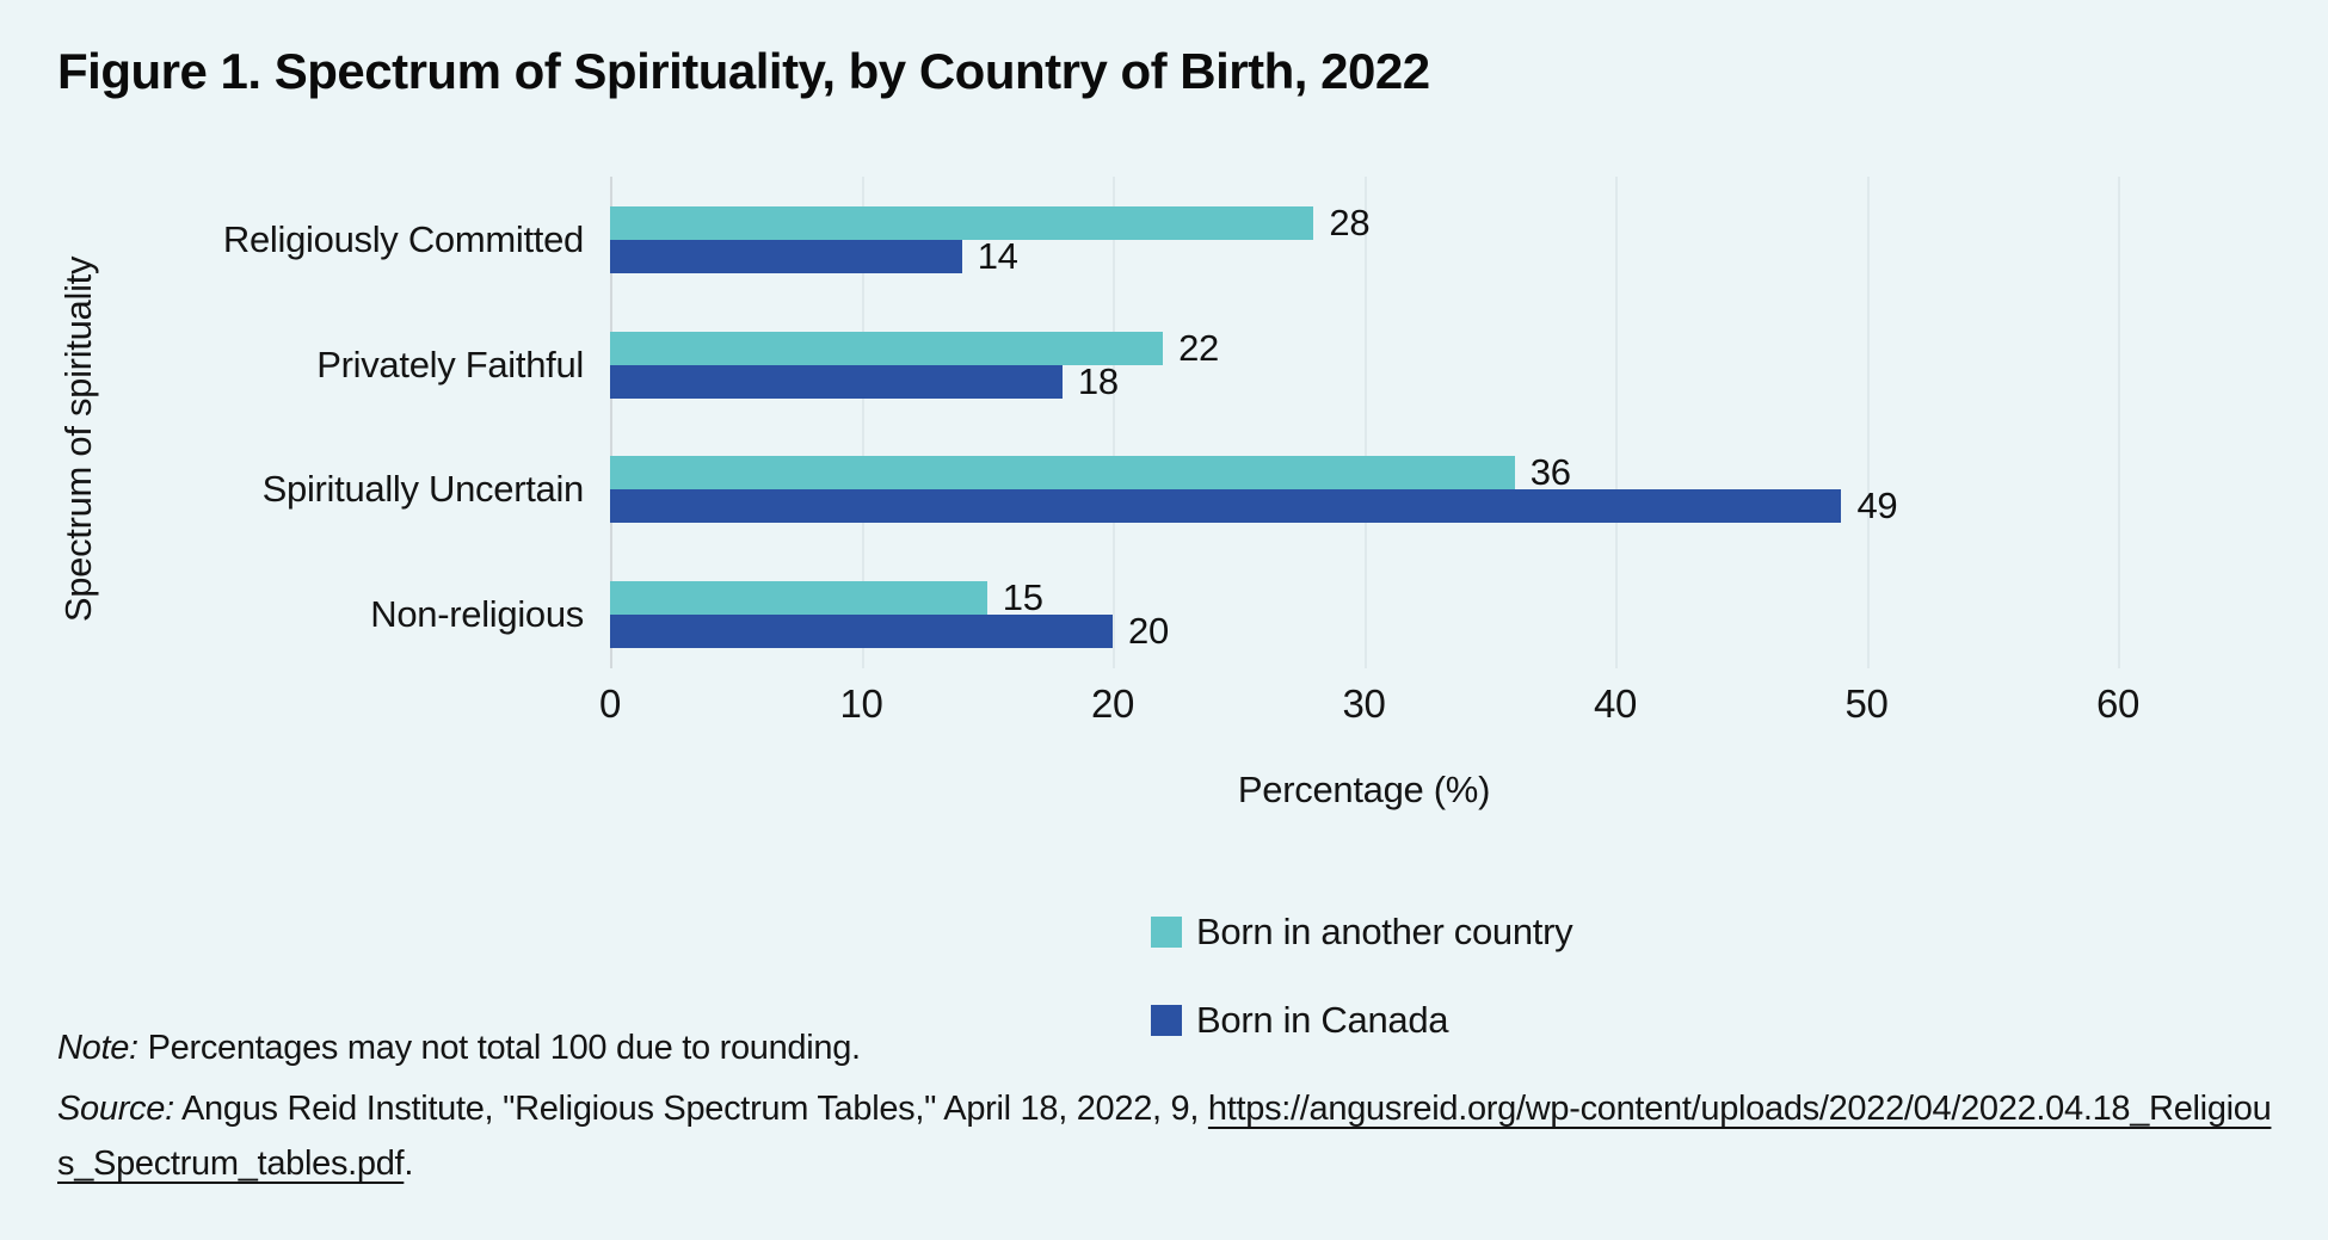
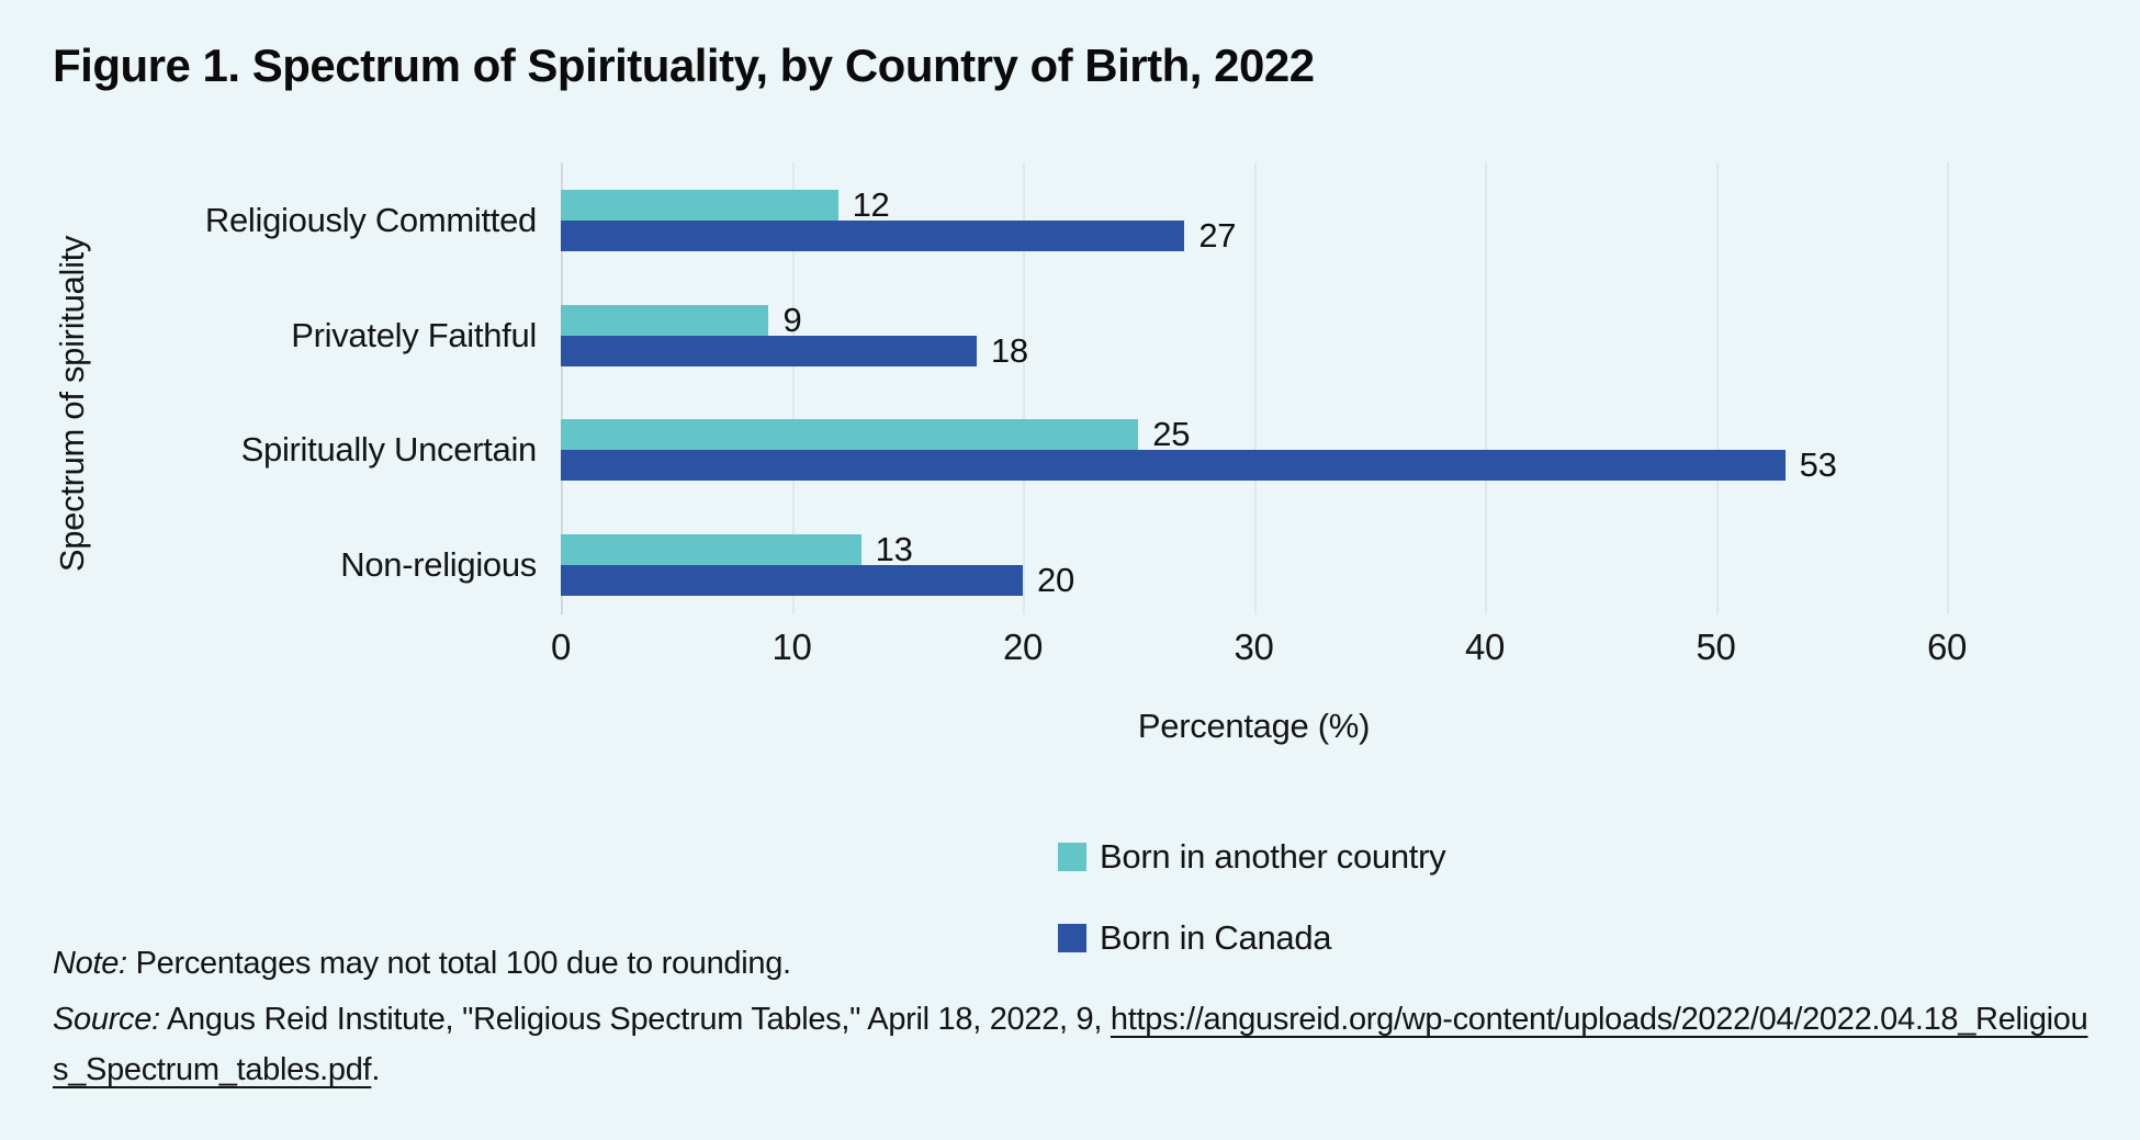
Born in another country/Religiously Committed: 28 -> 12
Born in Canada/Religiously Committed: 14 -> 27
Born in another country/Privately Faithful: 22 -> 9
Born in another country/Spiritually Uncertain: 36 -> 25
Born in Canada/Spiritually Uncertain: 49 -> 53
Born in another country/Non-religious: 15 -> 13
